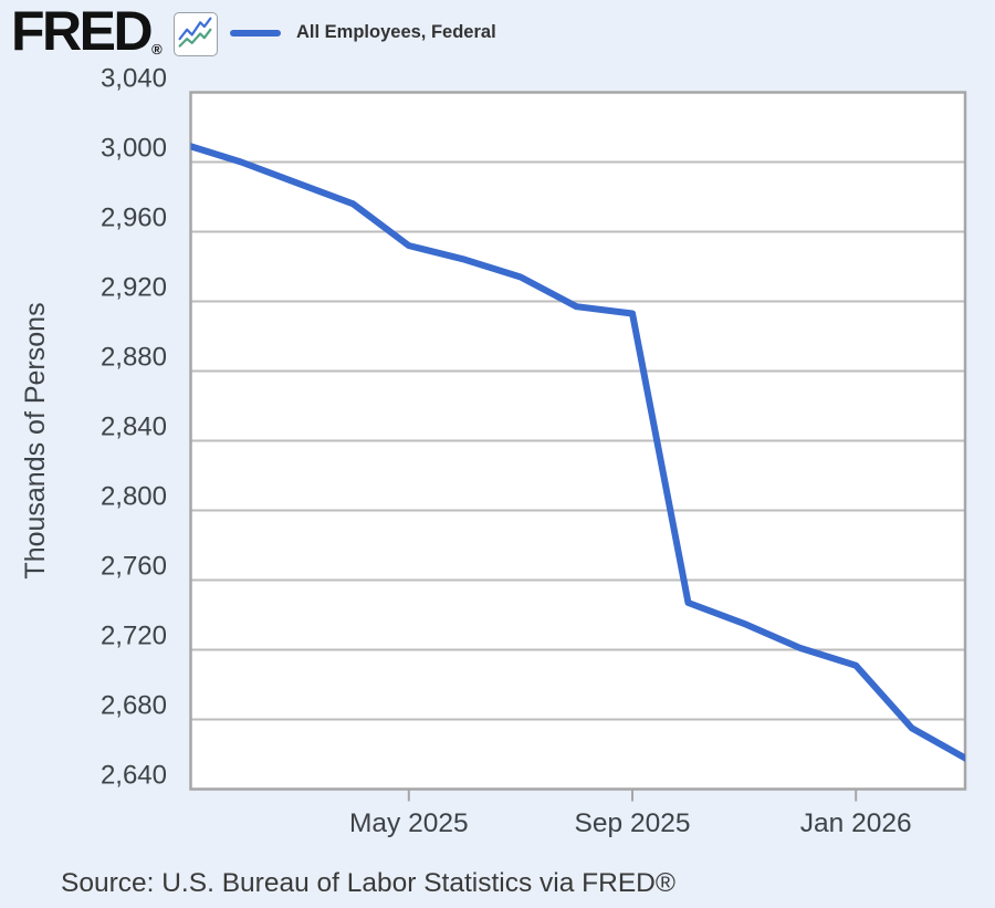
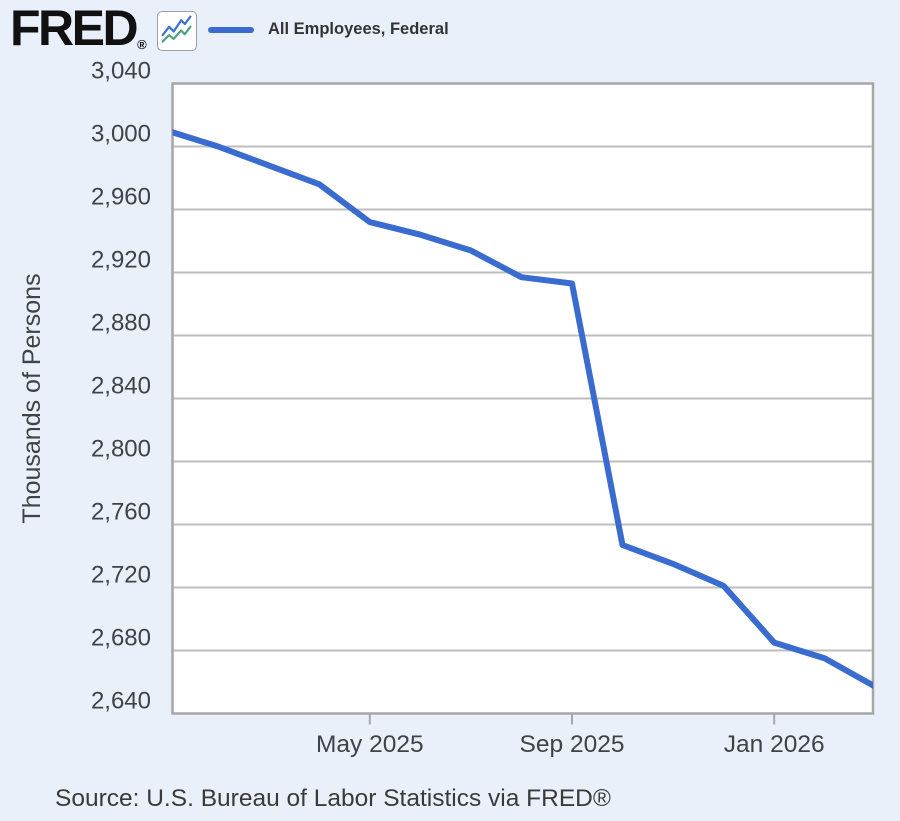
Jan 2026: 2711 -> 2685
